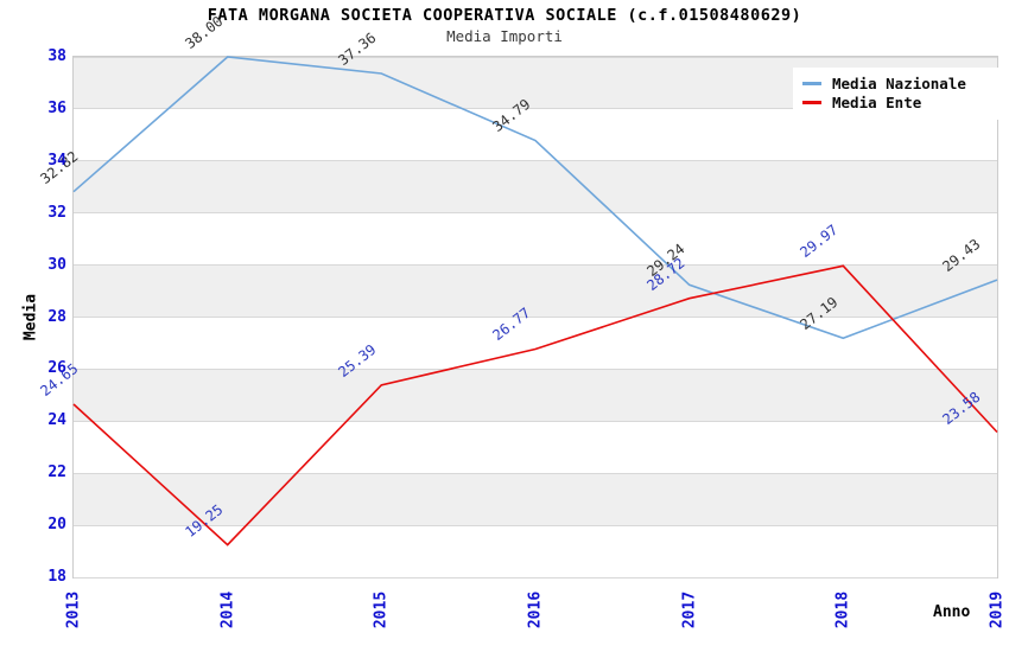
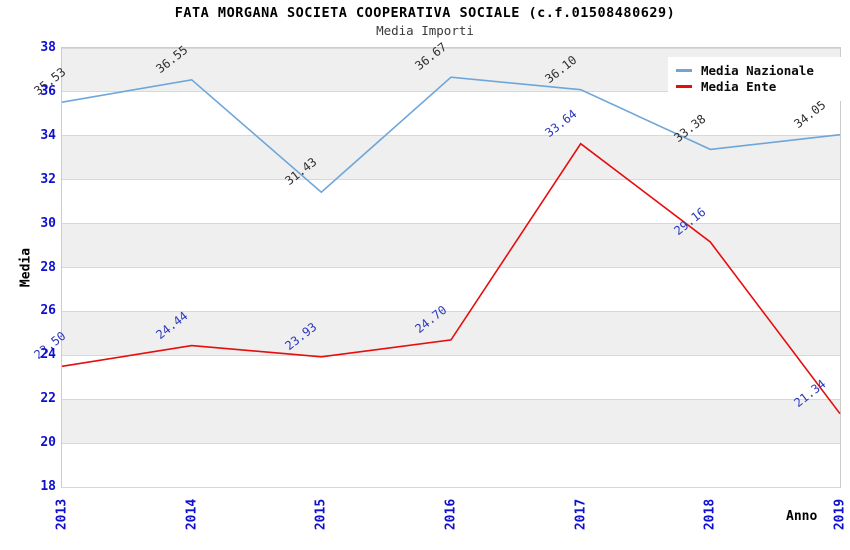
Media Nazionale/2013: 32.82 -> 35.53
Media Ente/2013: 24.65 -> 23.50
Media Nazionale/2014: 38.00 -> 36.55
Media Ente/2014: 19.25 -> 24.44
Media Nazionale/2015: 37.36 -> 31.43
Media Ente/2015: 25.39 -> 23.93
Media Nazionale/2016: 34.79 -> 36.67
Media Ente/2016: 26.77 -> 24.70
Media Nazionale/2017: 29.24 -> 36.10
Media Ente/2017: 28.72 -> 33.64
Media Nazionale/2018: 27.19 -> 33.38
Media Ente/2018: 29.97 -> 29.16
Media Nazionale/2019: 29.43 -> 34.05
Media Ente/2019: 23.58 -> 21.34
